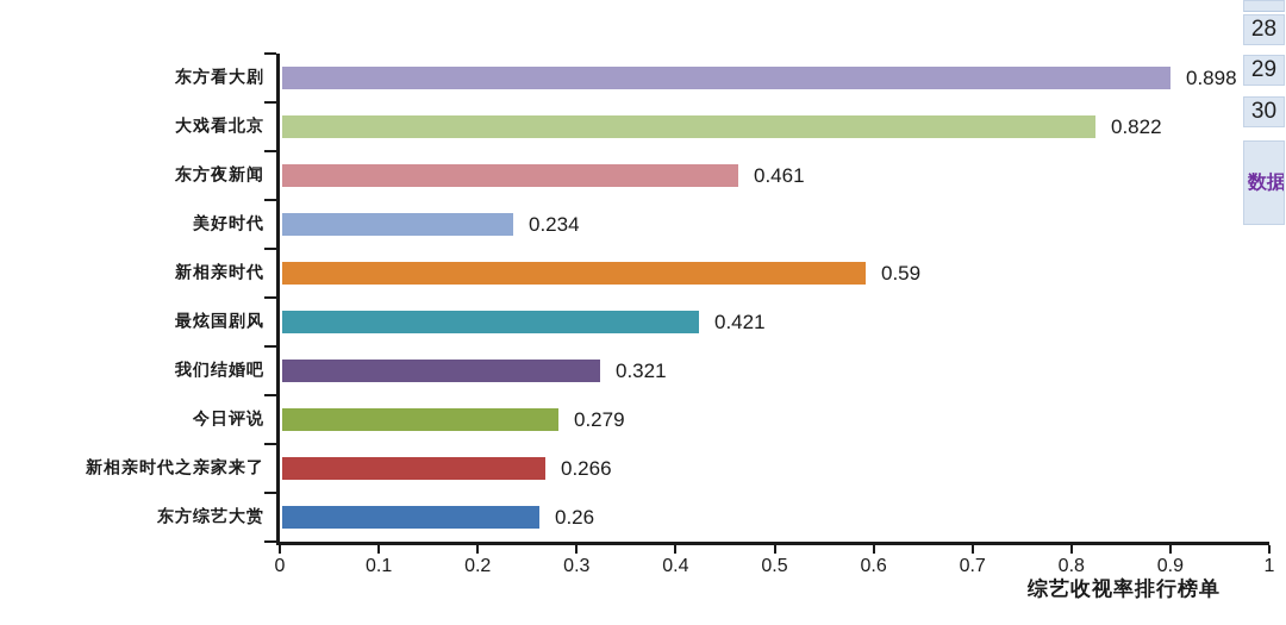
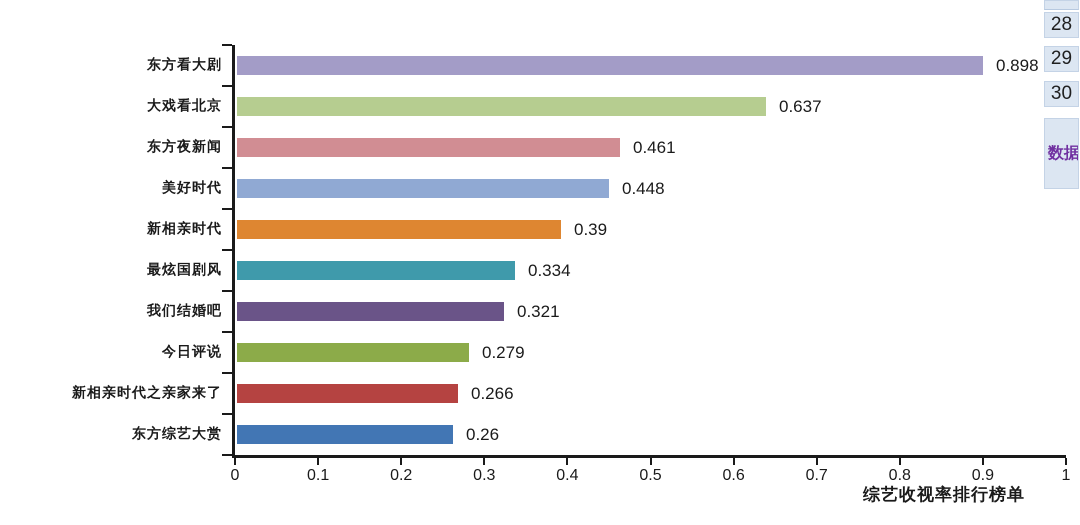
大戏看北京: 0.822 -> 0.637
美好时代: 0.234 -> 0.448
新相亲时代: 0.59 -> 0.39
最炫国剧风: 0.421 -> 0.334
